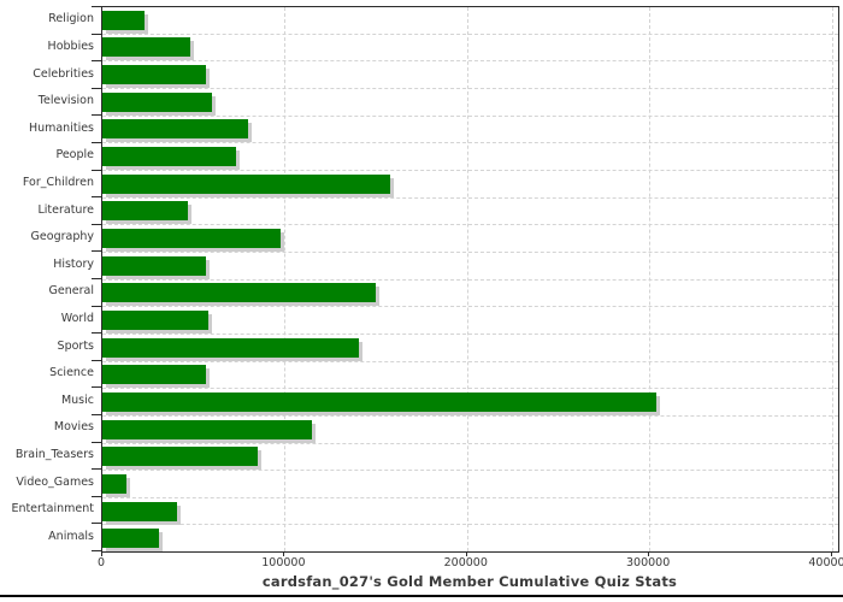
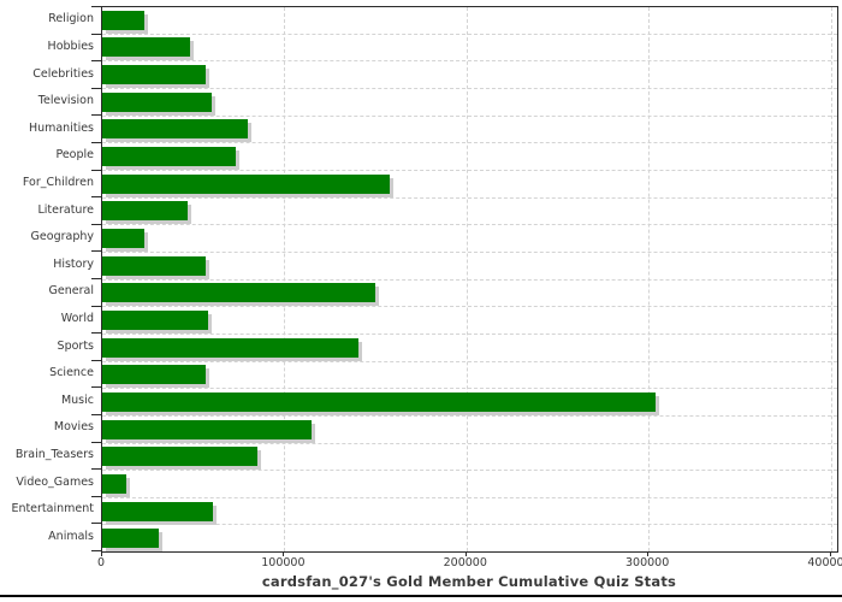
Geography: 98000 -> 23000
Entertainment: 41000 -> 61000
